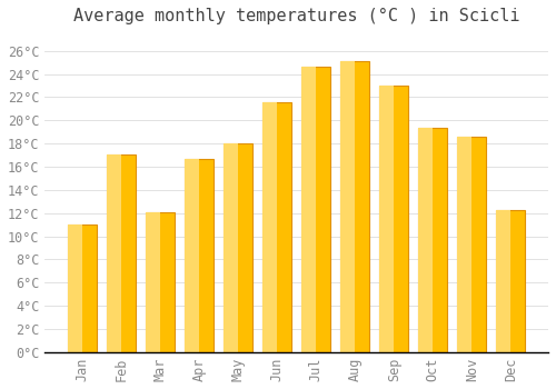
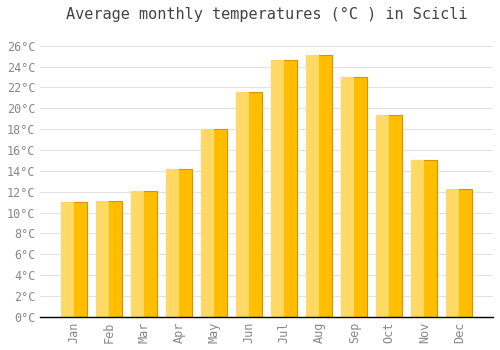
Feb: 17.1°C -> 11.1°C
Apr: 16.7°C -> 14.2°C
Nov: 18.6°C -> 15.0°C
